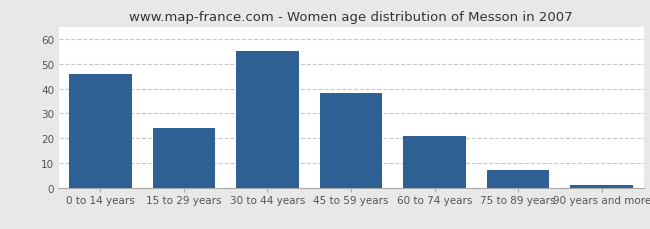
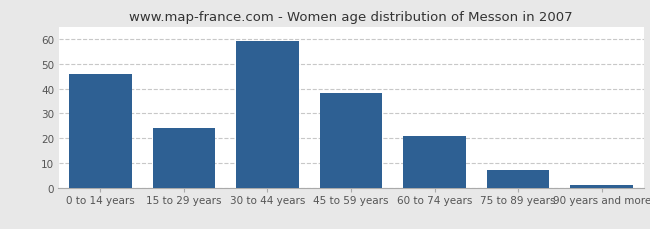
30 to 44 years: 55 -> 59
